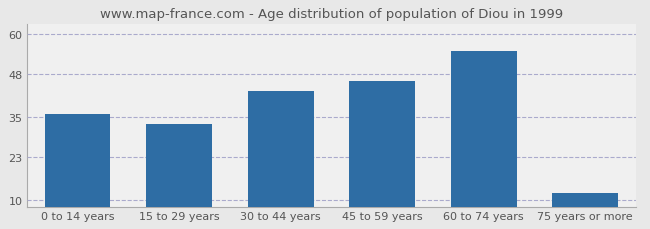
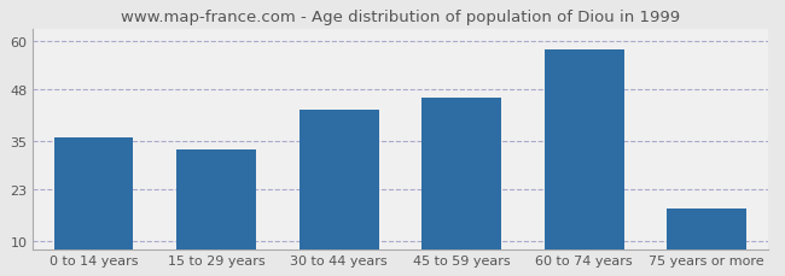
60 to 74 years: 55 -> 58
75 years or more: 12 -> 18
